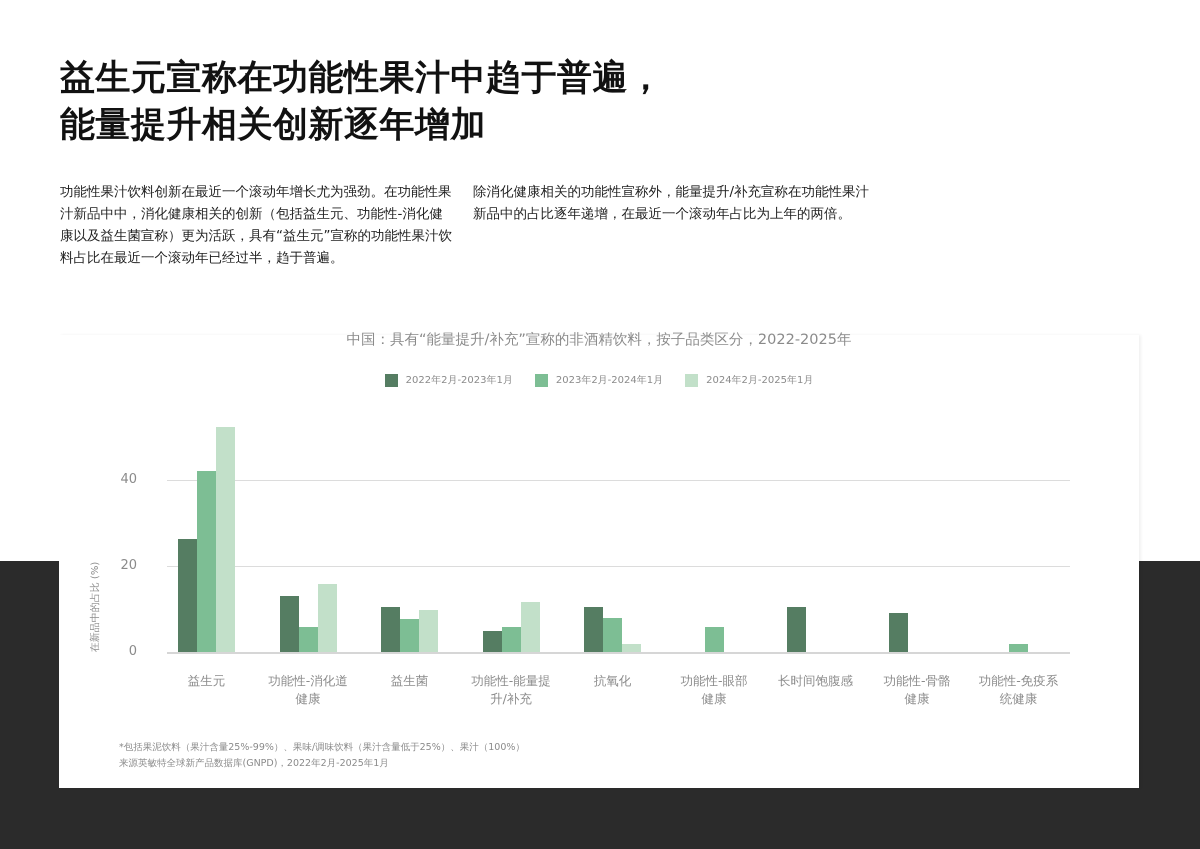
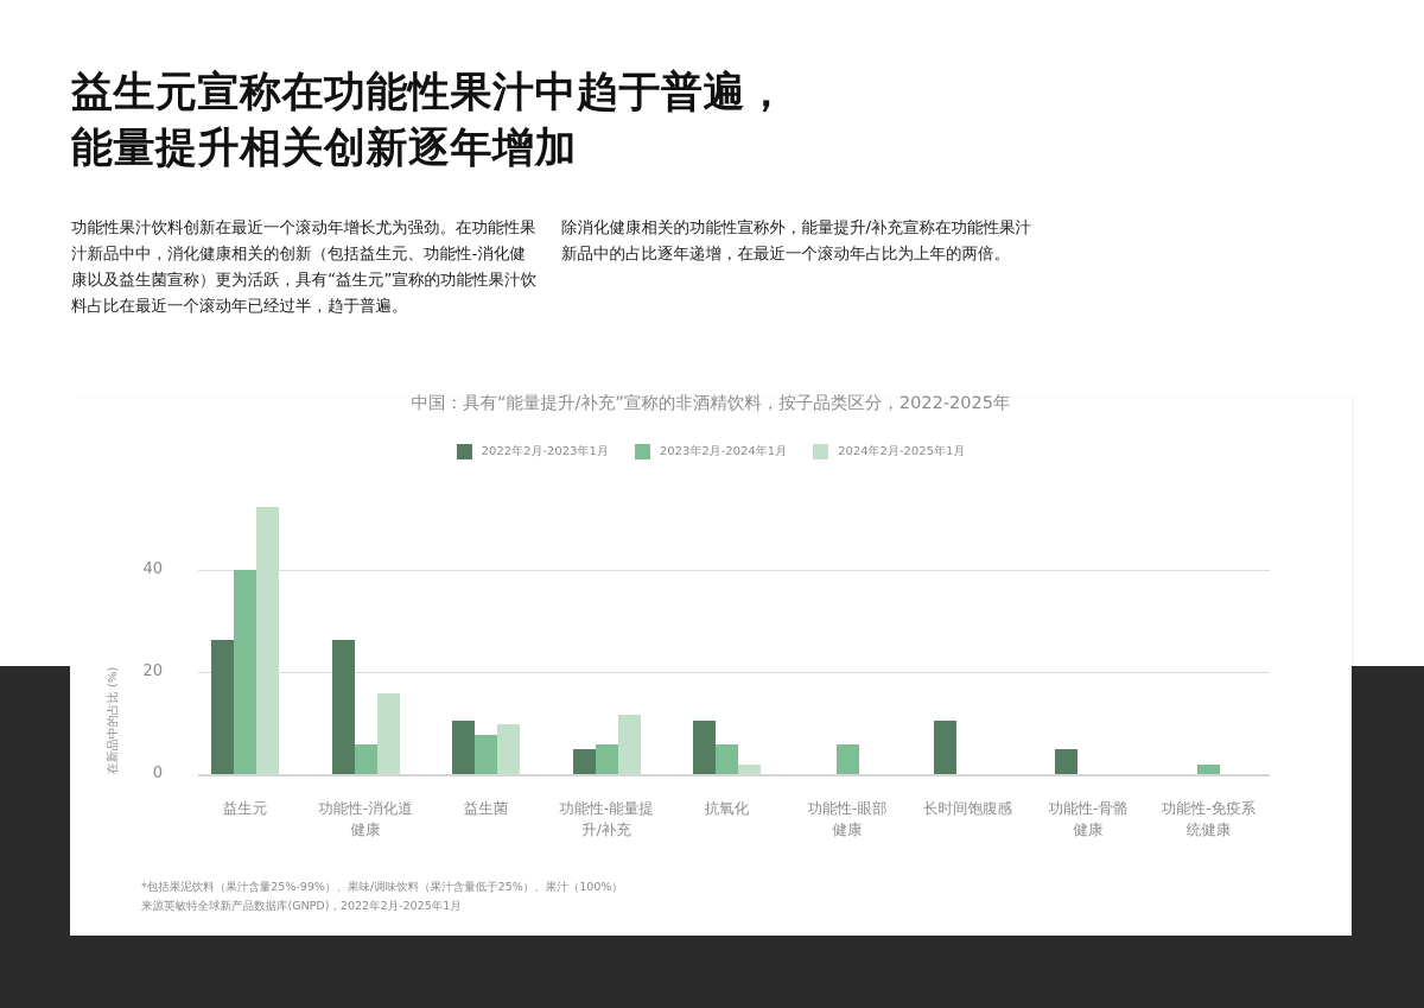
2023年2月-2024年1月/益生元: 42 -> 40
2022年2月-2023年1月/功能性-消化道健康: 13 -> 26
2023年2月-2024年1月/抗氧化: 8 -> 6
2022年2月-2023年1月/功能性-骨骼健康: 9 -> 5
